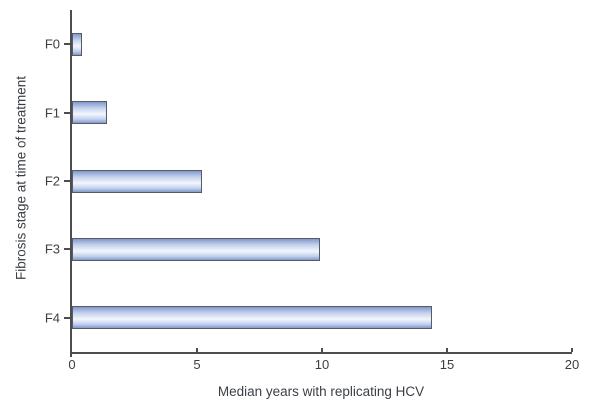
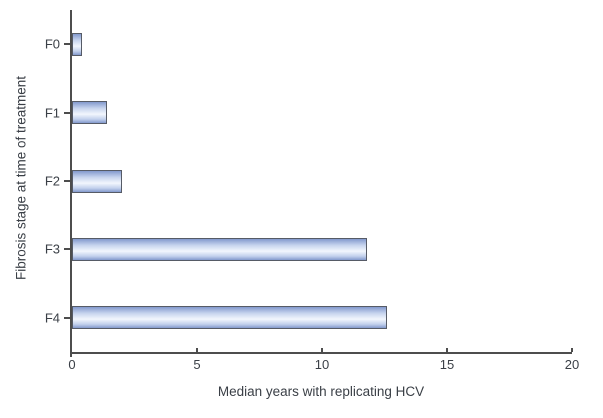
F2: 5.2 -> 2.0
F3: 9.9 -> 11.8
F4: 14.4 -> 12.6
